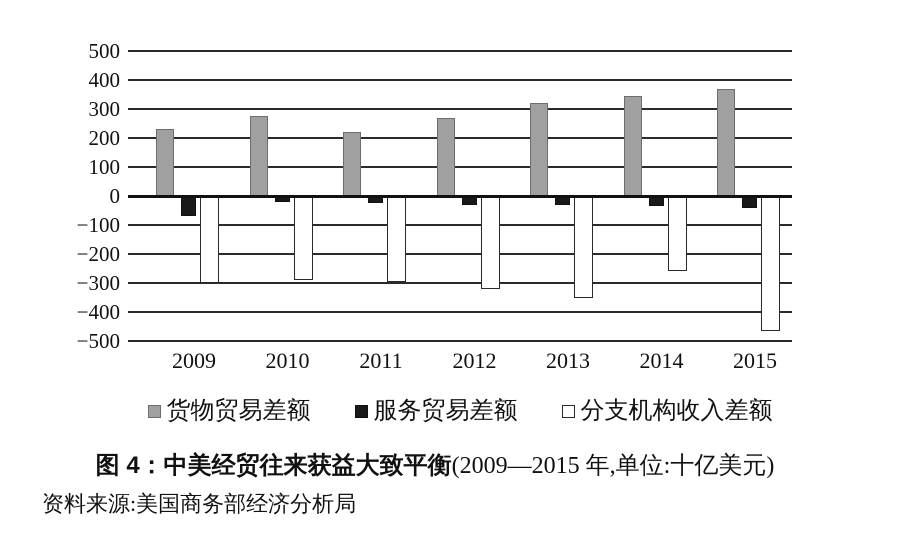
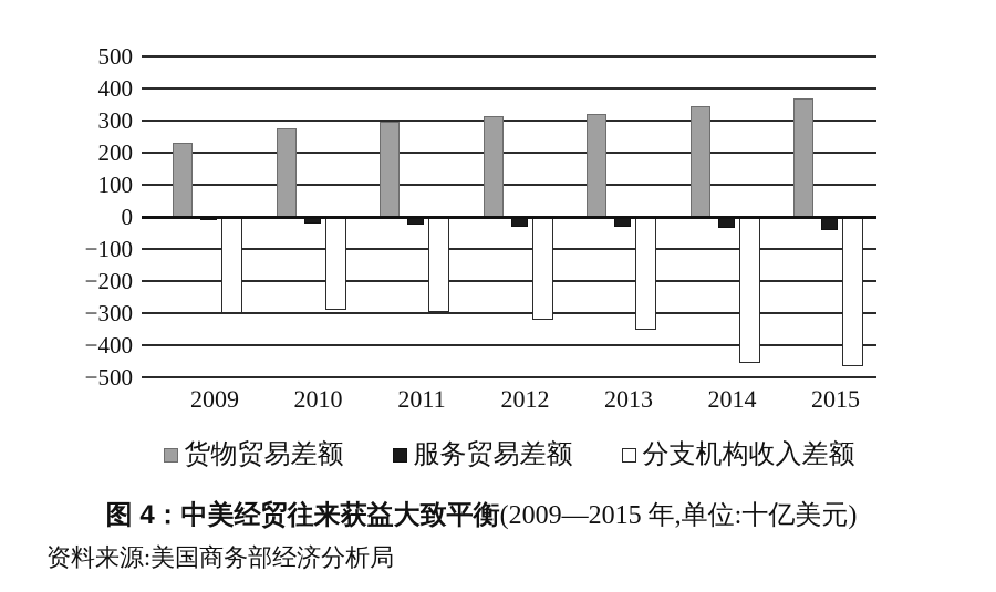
服务贸易差额/2009: -70 -> -10
货物贸易差额/2011: 220 -> 300
货物贸易差额/2012: 270 -> 320
分支机构收入差额/2014: -260 -> -460
